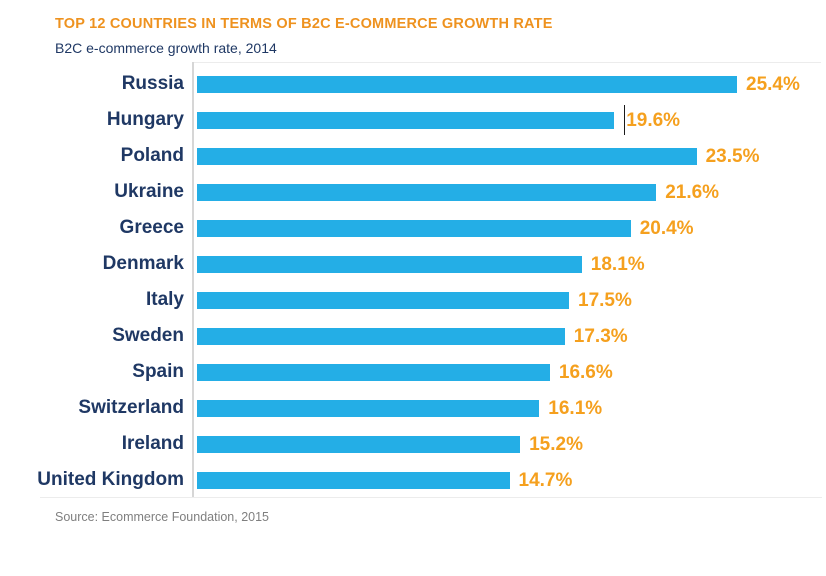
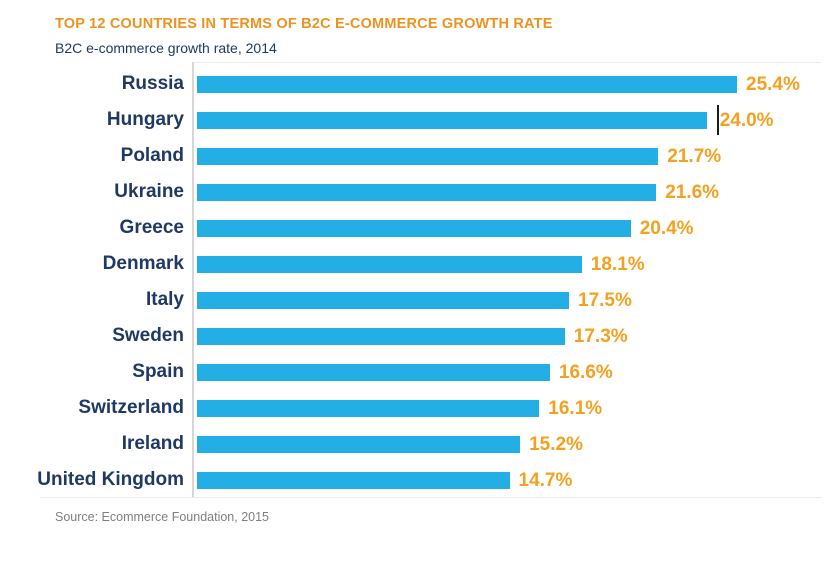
Hungary: 19.6% -> 24.0%
Poland: 23.5% -> 21.7%
